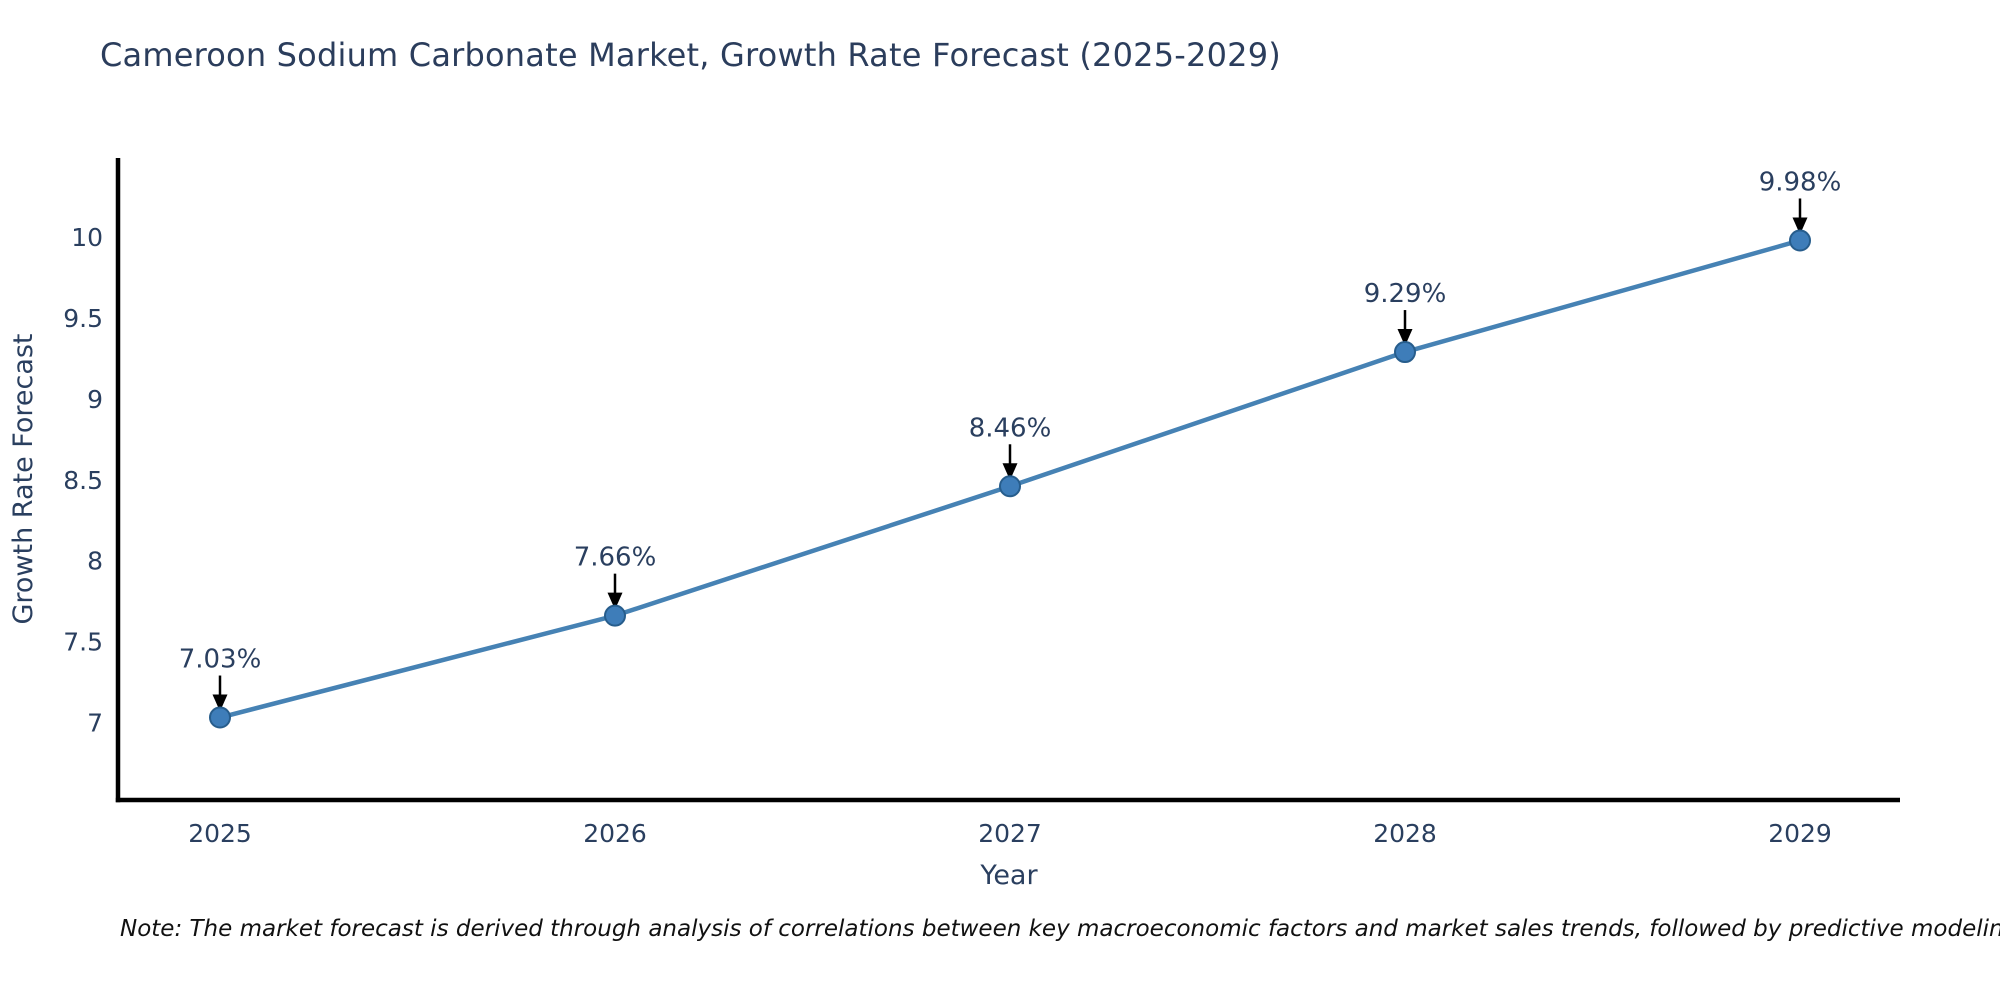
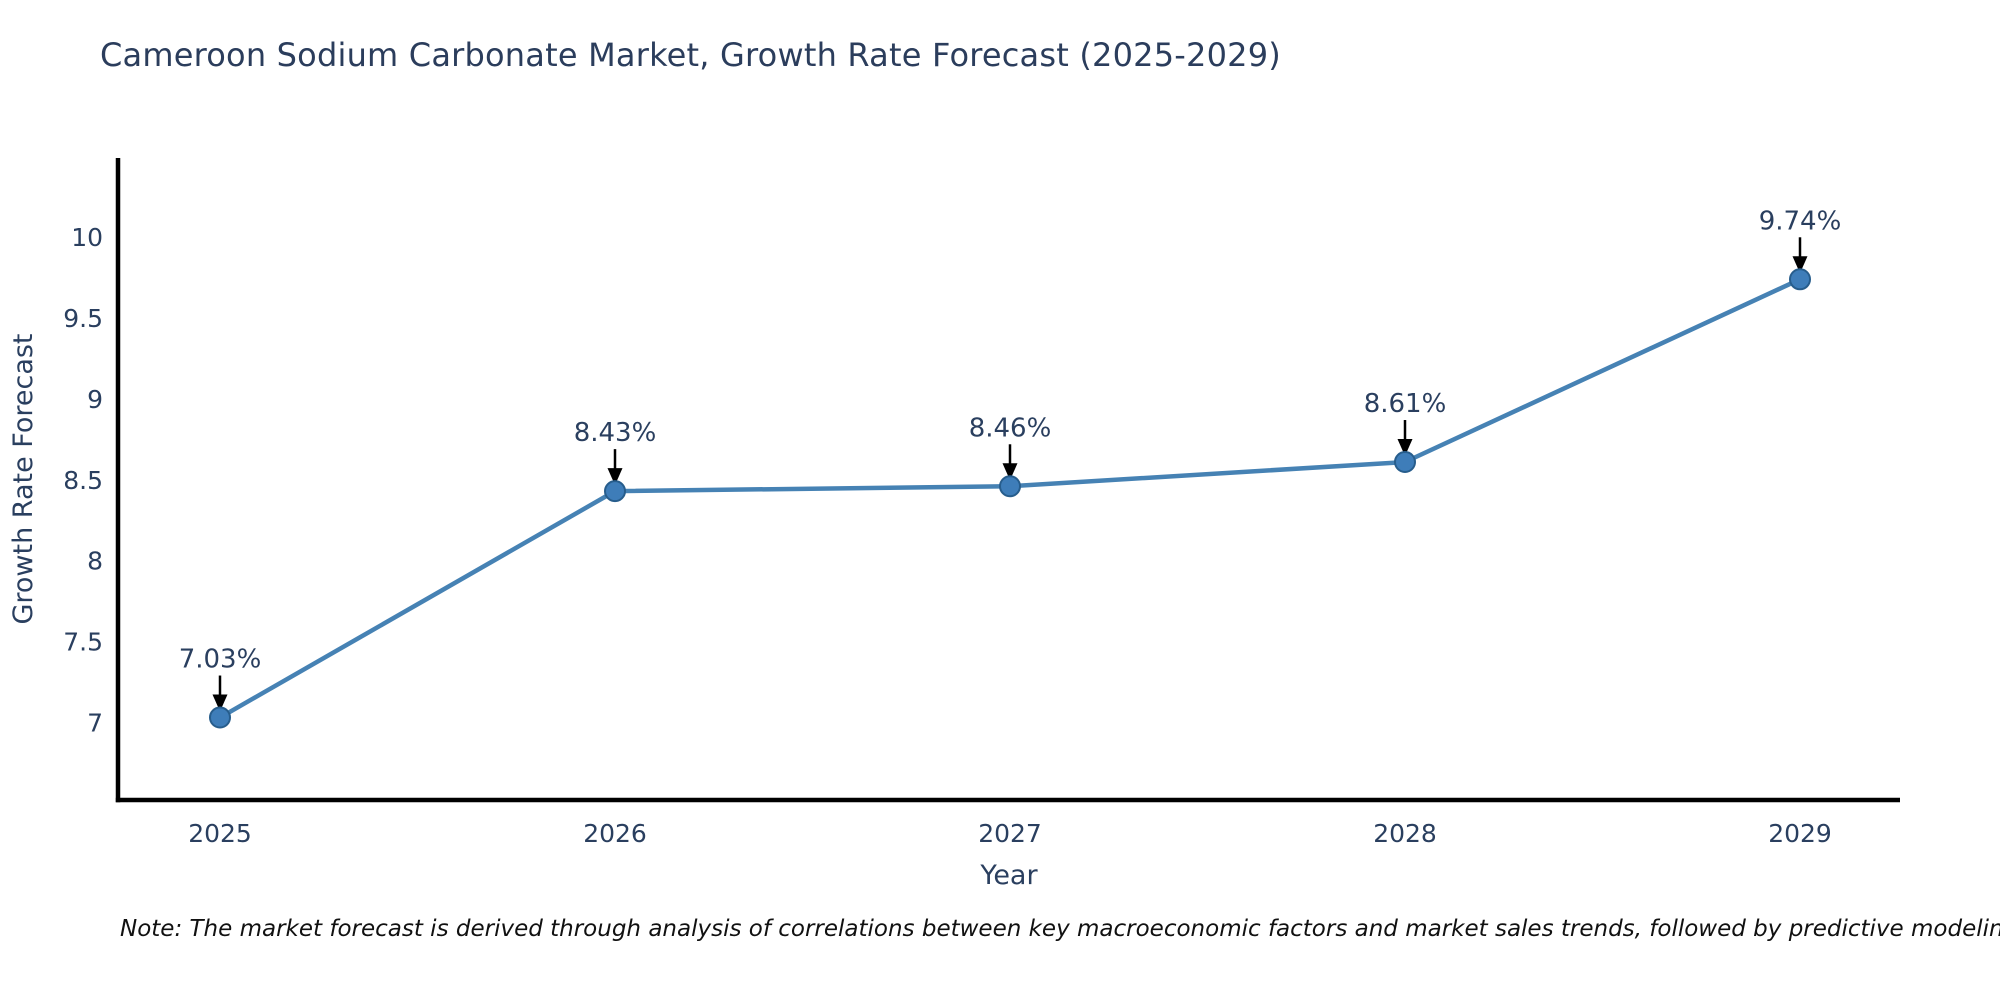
2026: 7.66% -> 8.43%
2028: 9.29% -> 8.61%
2029: 9.98% -> 9.74%
